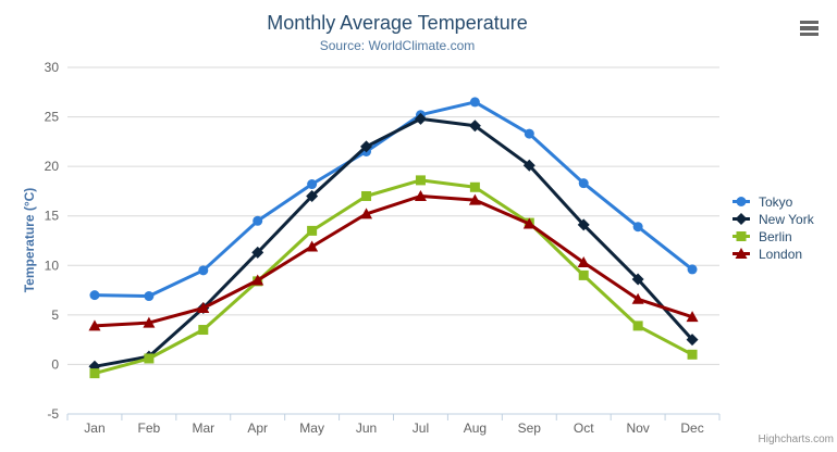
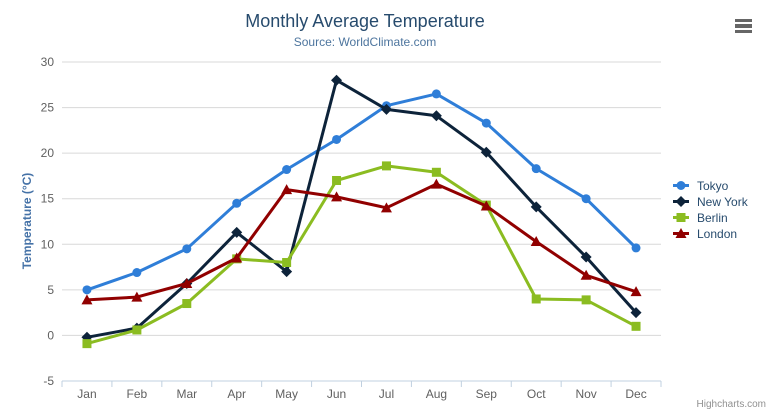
Tokyo/Jan: 7 -> 5
New York/May: 17 -> 7
Berlin/May: 14 -> 8
London/May: 12 -> 16
New York/Jun: 22 -> 28
London/Jul: 17 -> 14
Berlin/Oct: 9 -> 4
Tokyo/Nov: 14 -> 15
